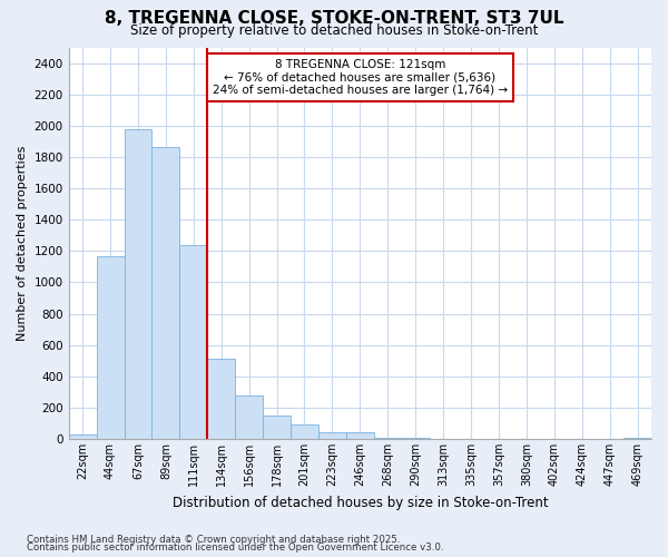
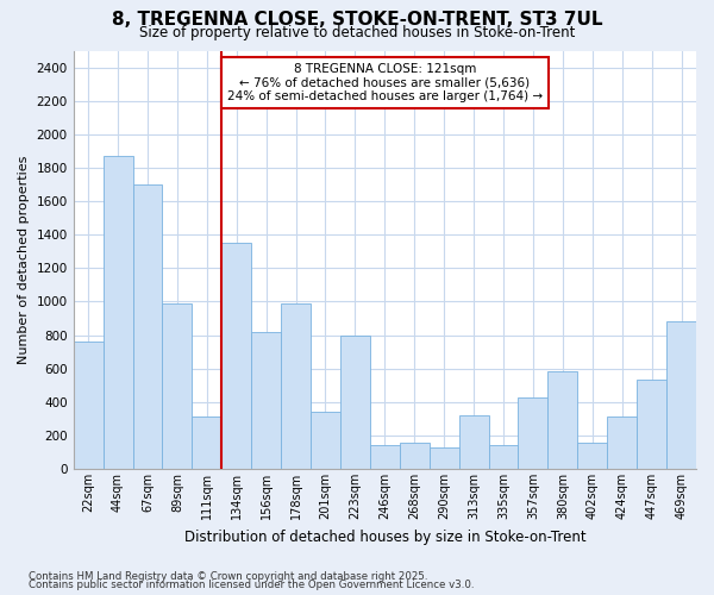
22sqm: 20 -> 760
44sqm: 1170 -> 1870
67sqm: 1980 -> 1700
89sqm: 1860 -> 990
111sqm: 1240 -> 310
134sqm: 510 -> 1350
156sqm: 280 -> 820
178sqm: 150 -> 990
201sqm: 90 -> 340
223sqm: 40 -> 800
246sqm: 40 -> 140
268sqm: 0 -> 160
290sqm: 0 -> 130
313sqm: 0 -> 320
335sqm: 0 -> 140
357sqm: 0 -> 430
380sqm: 0 -> 580
402sqm: 0 -> 160
424sqm: 0 -> 310
447sqm: 0 -> 530
469sqm: 0 -> 880
